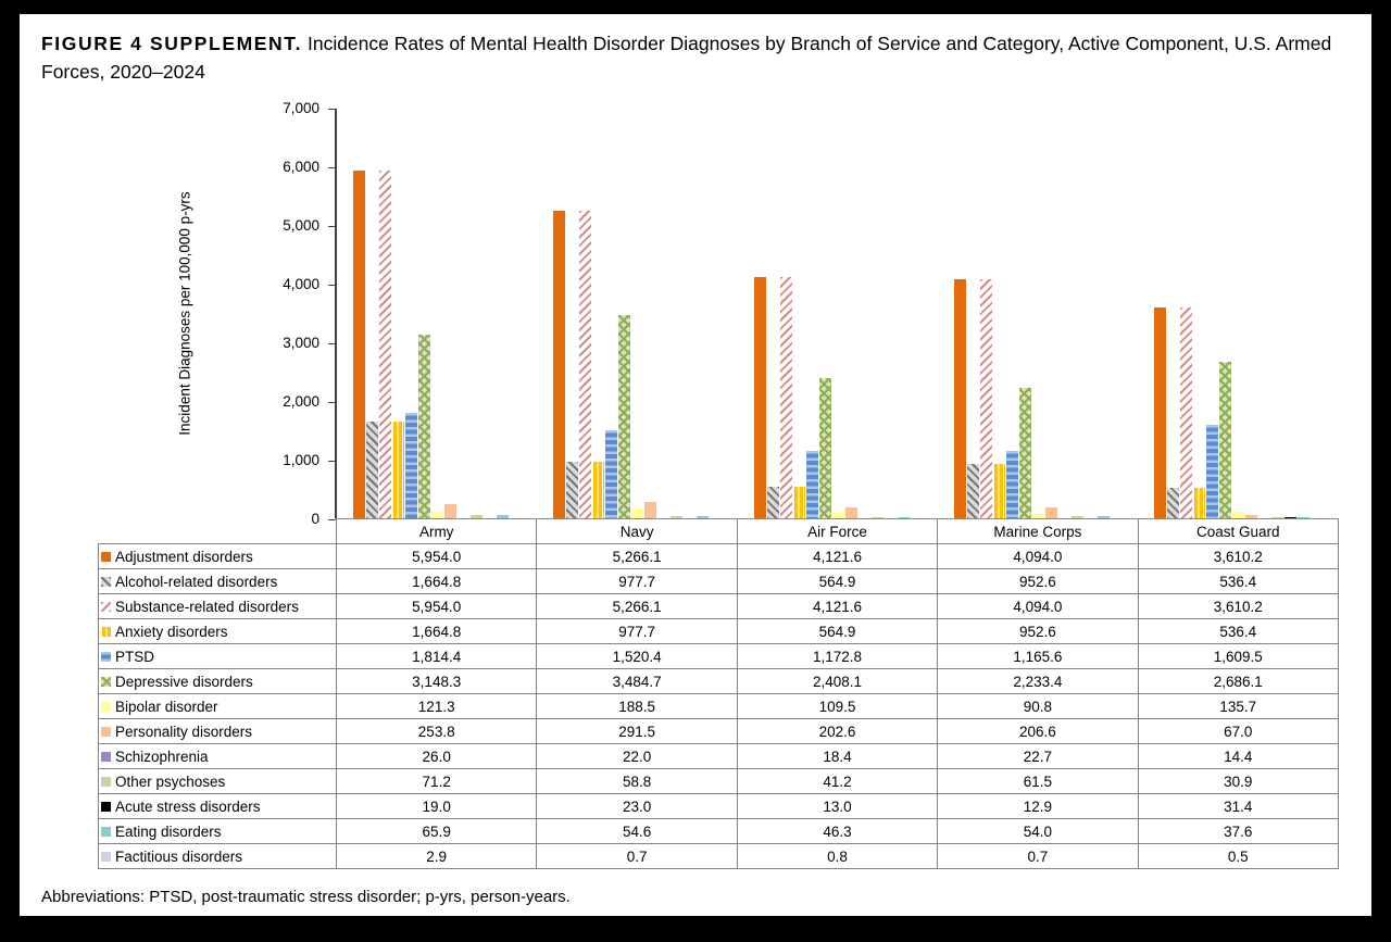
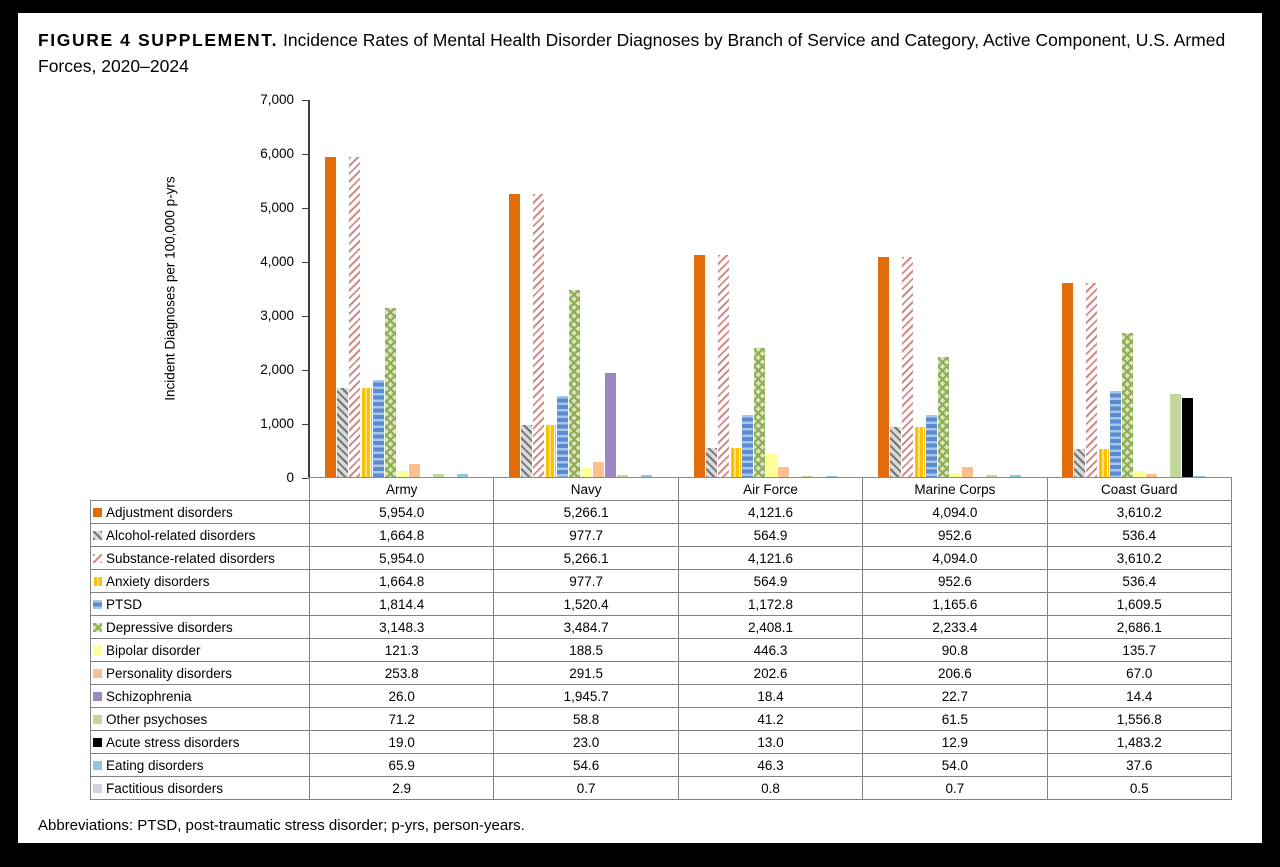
Schizophrenia/Navy: 22.0 -> 1,945.7
Bipolar disorder/Air Force: 109.5 -> 446.3
Other psychoses/Coast Guard: 30.9 -> 1,556.8
Acute stress disorders/Coast Guard: 31.4 -> 1,483.2
